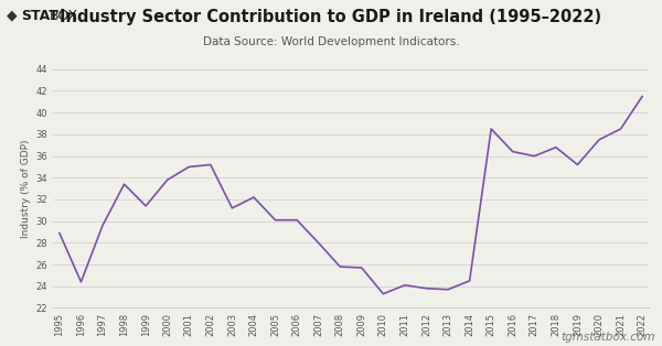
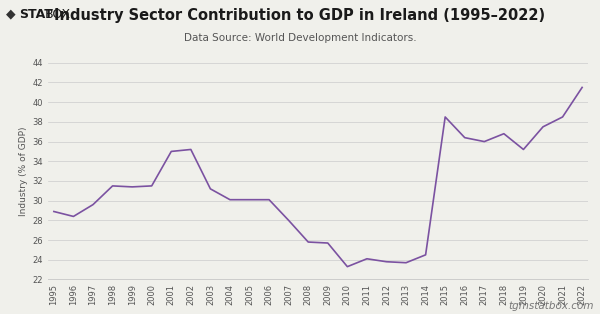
1996: 24.4 -> 28.4
1998: 33.4 -> 31.5
2000: 33.8 -> 31.5
2004: 32.2 -> 30.1
